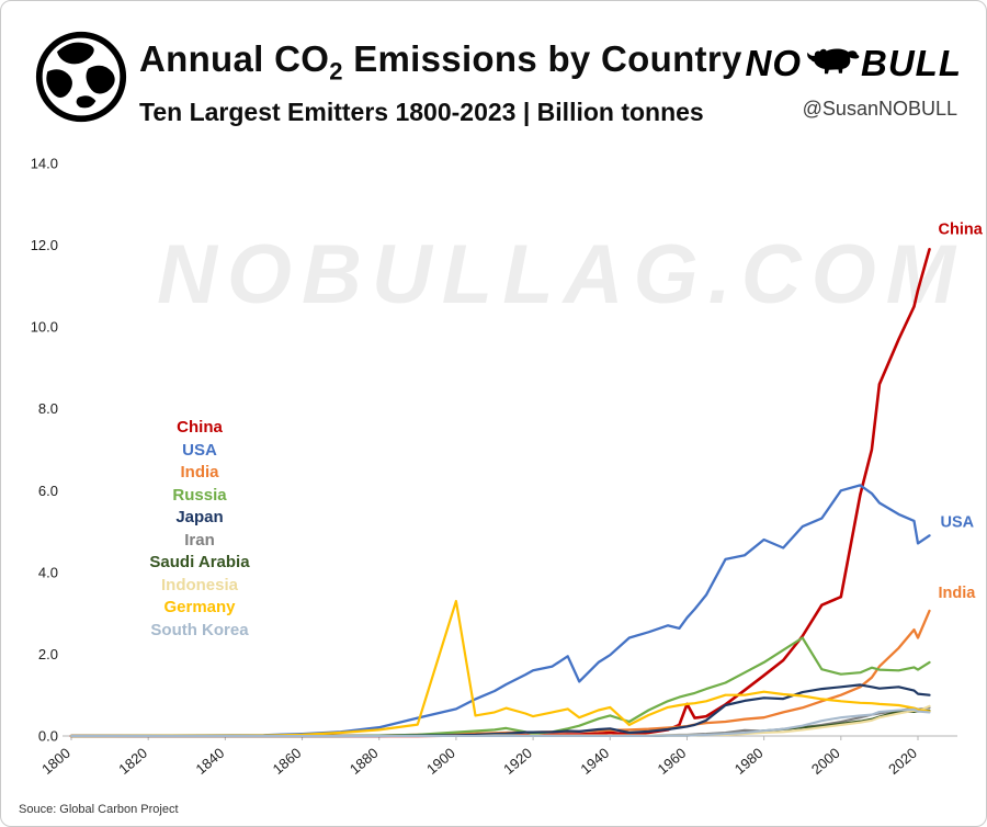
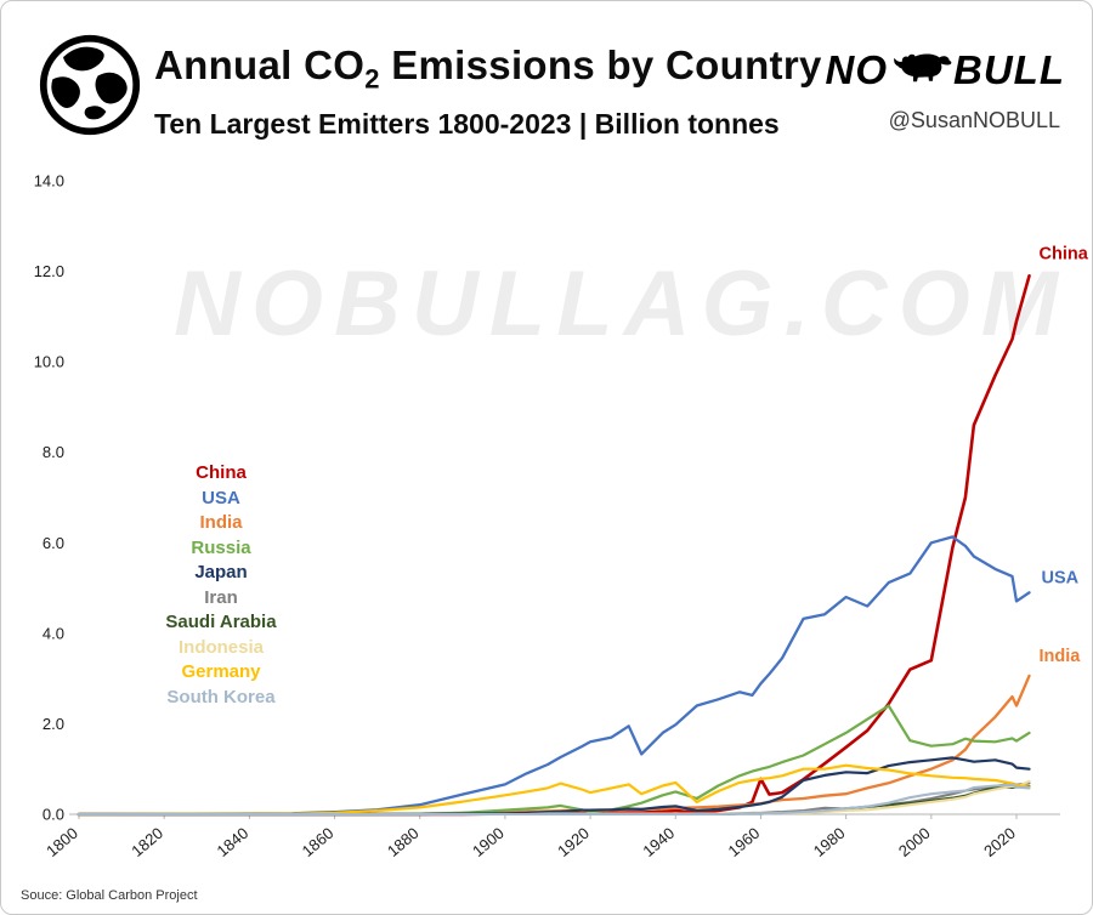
Germany/1900: 3.3 -> 0.4
